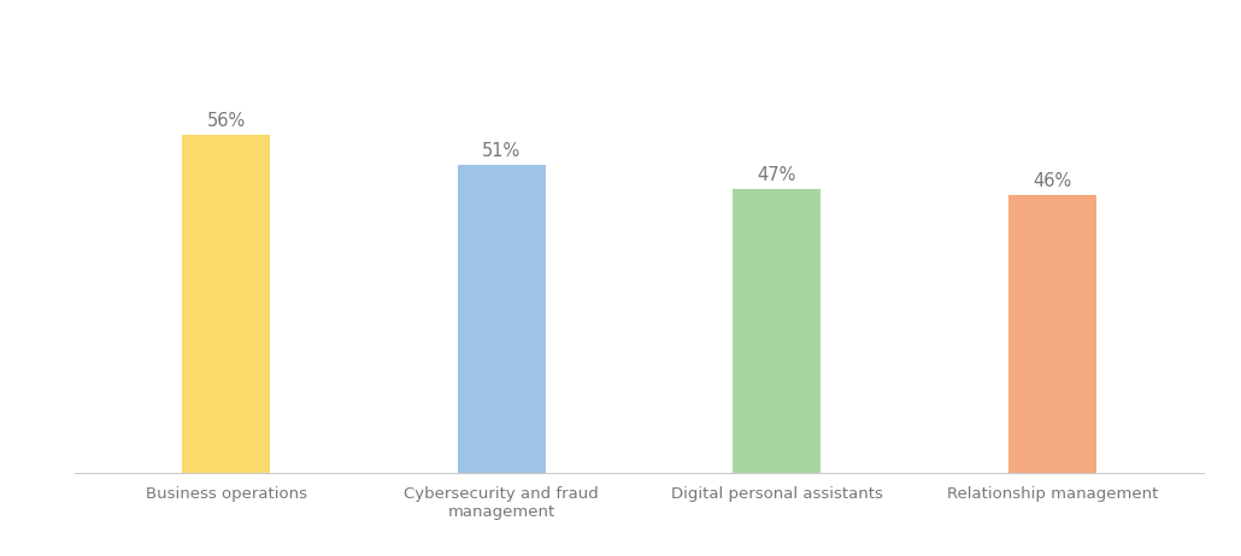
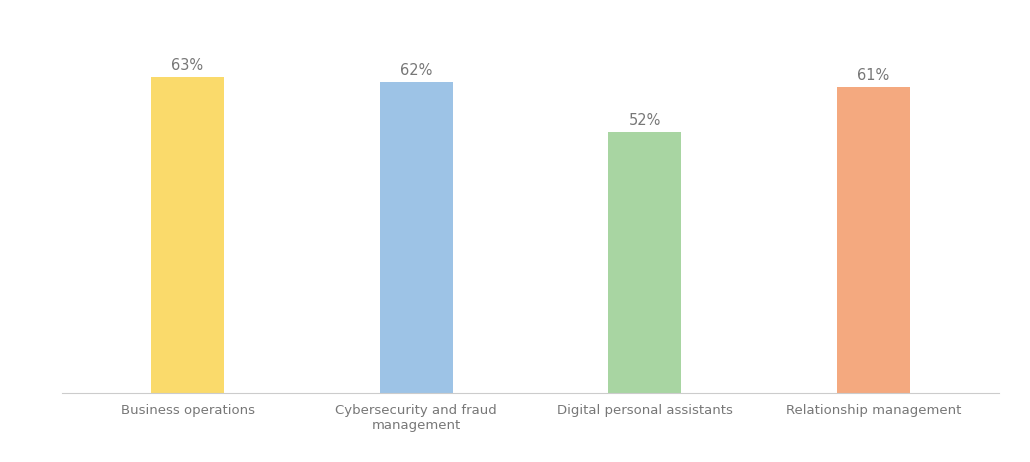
Business operations: 56% -> 63%
Cybersecurity and fraud management: 51% -> 62%
Digital personal assistants: 47% -> 52%
Relationship management: 46% -> 61%
